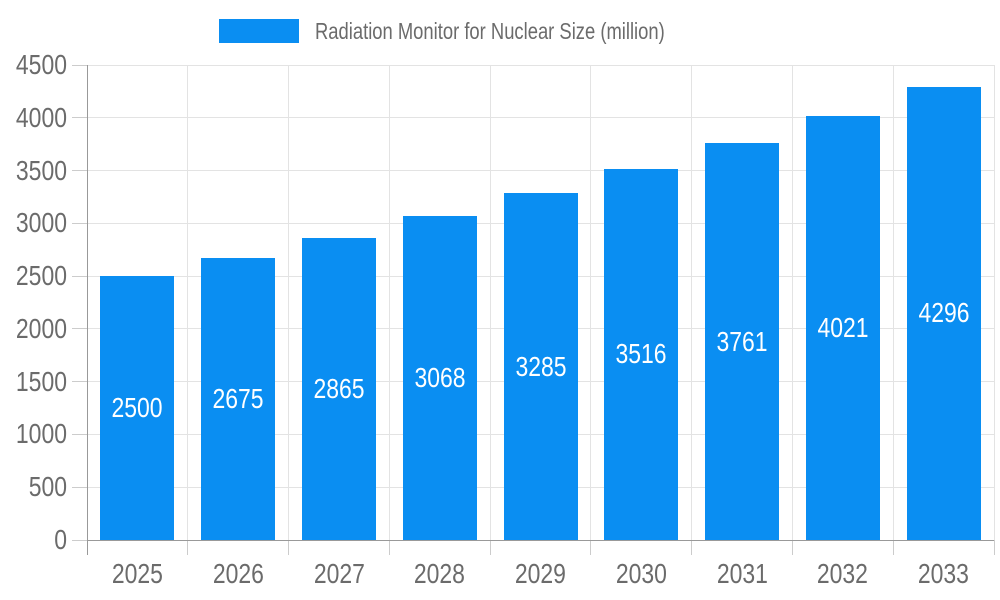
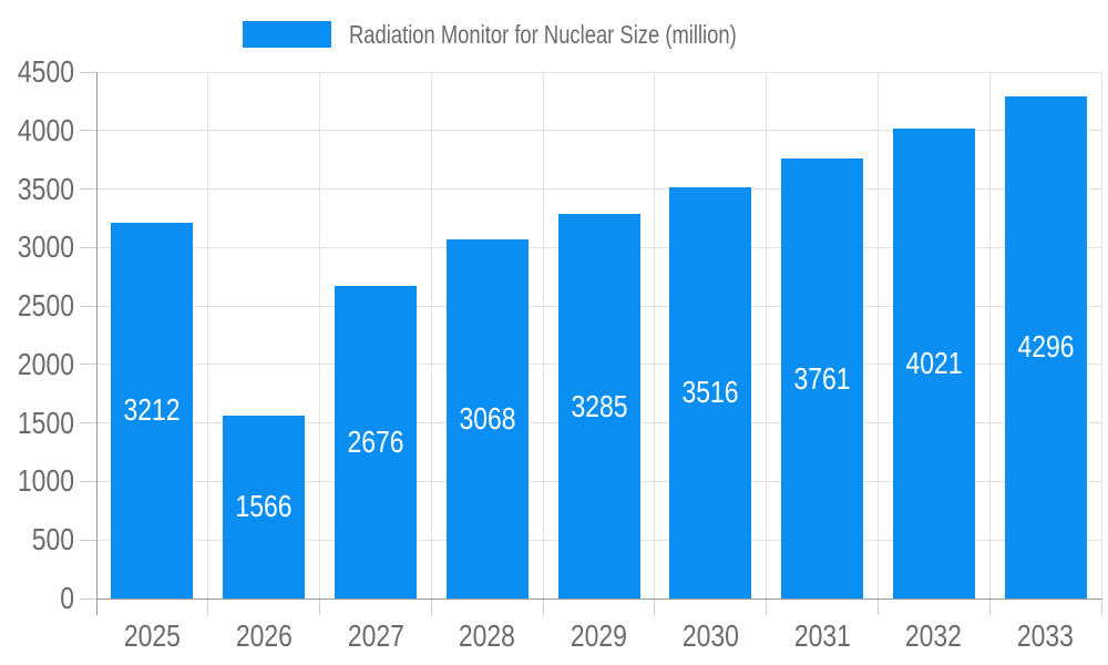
2025: 2500 -> 3212
2026: 2675 -> 1566
2027: 2865 -> 2676
